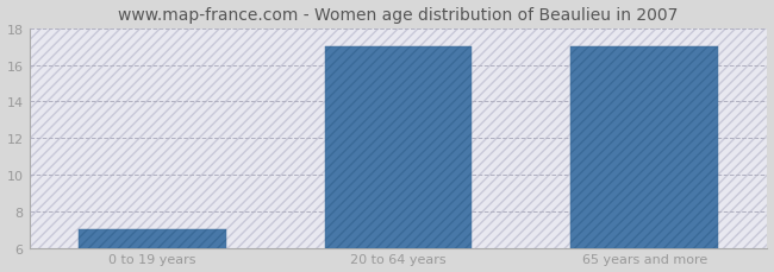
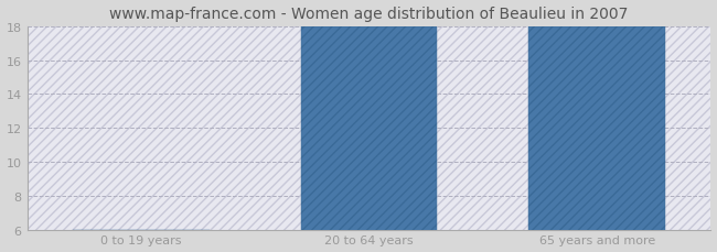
0 to 19 years: 7 -> 6
20 to 64 years: 17 -> 18
65 years and more: 17 -> 18
